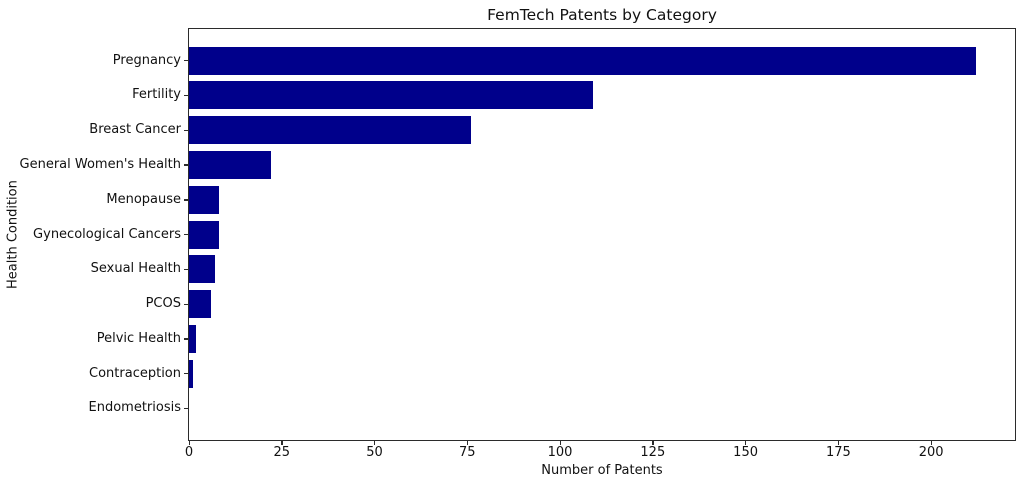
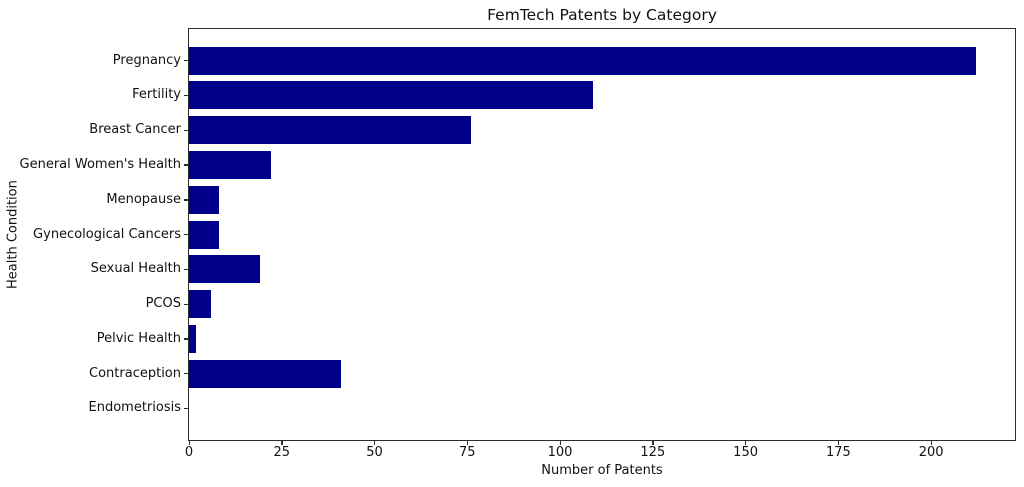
Sexual Health: 7 -> 19
Contraception: 1 -> 41
